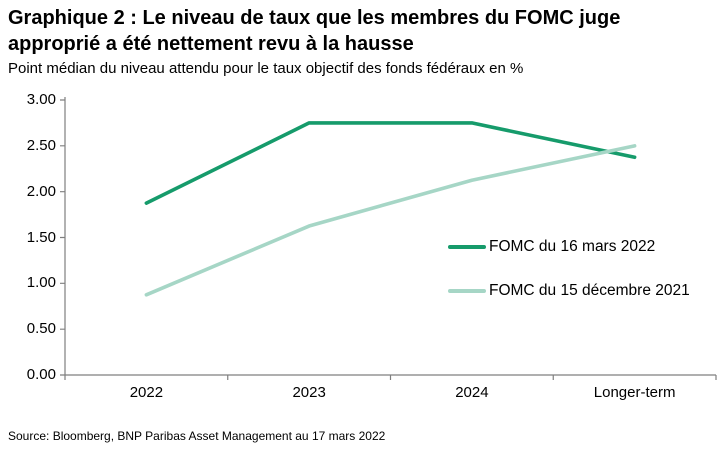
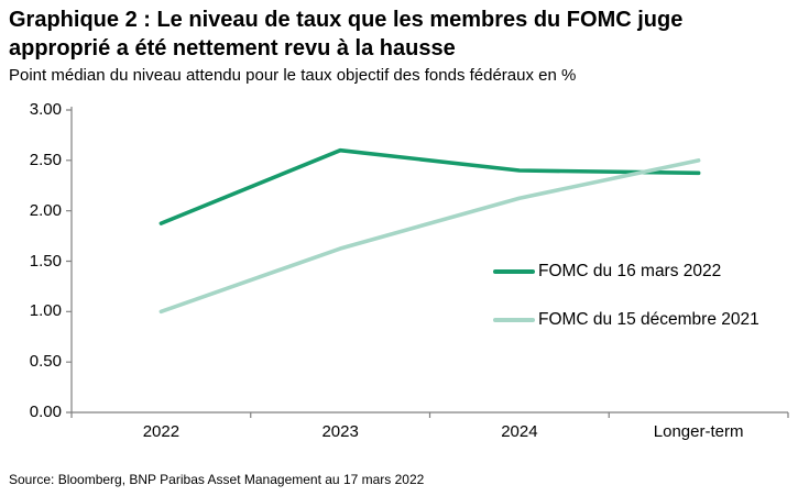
FOMC du 15 décembre 2021/2022: 0.9 -> 1.0
FOMC du 16 mars 2022/2023: 2.8 -> 2.6
FOMC du 16 mars 2022/2024: 2.8 -> 2.4
